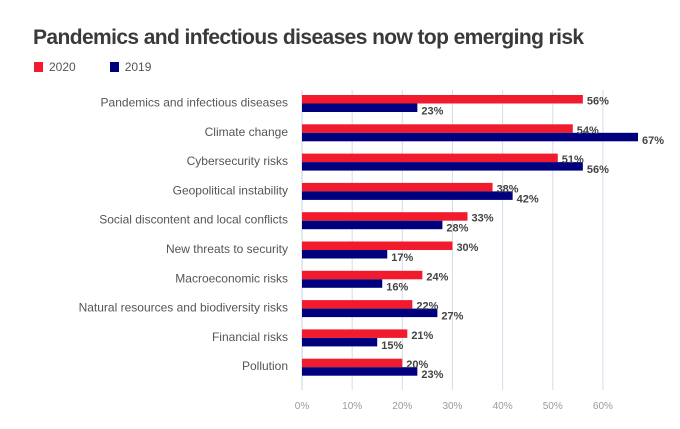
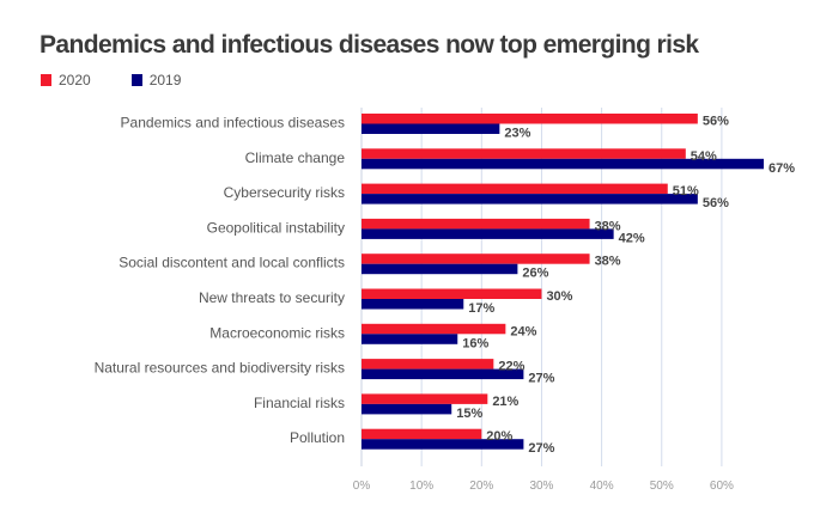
2020/Social discontent and local conflicts: 33% -> 38%
2019/Social discontent and local conflicts: 28% -> 26%
2019/Pollution: 23% -> 27%
